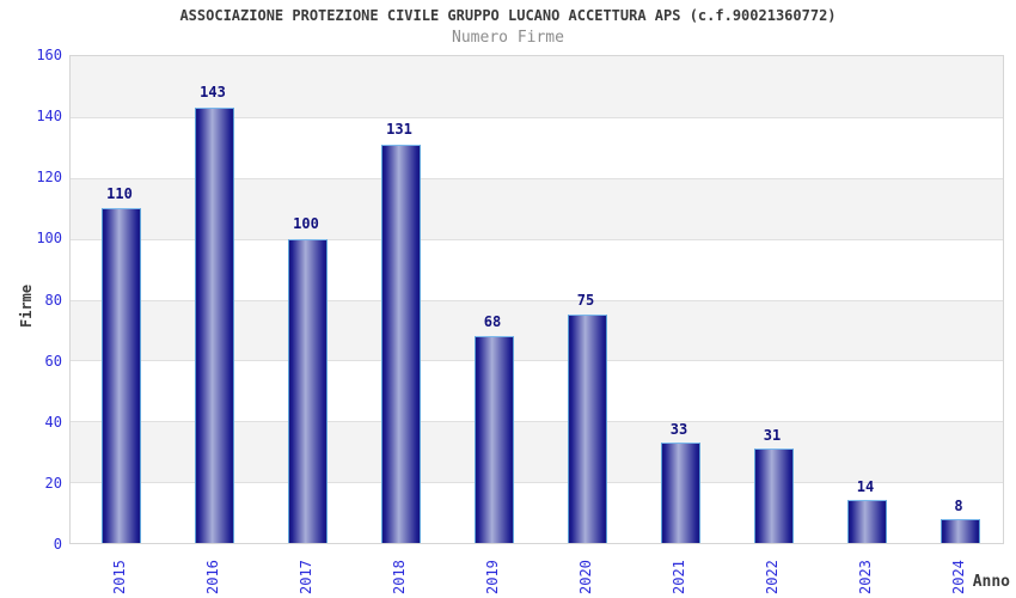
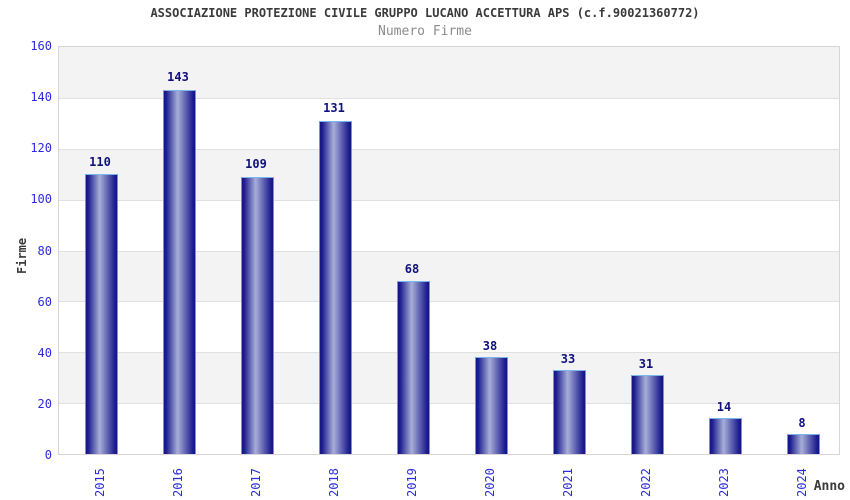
2017: 100 -> 109
2020: 75 -> 38
